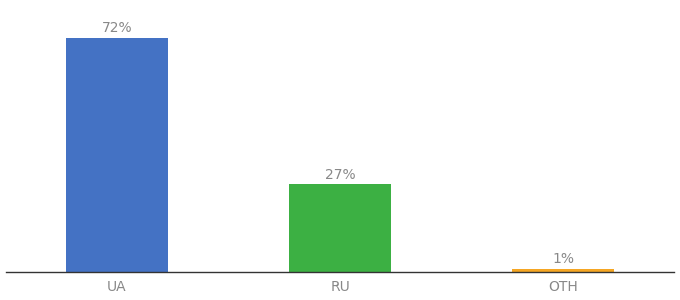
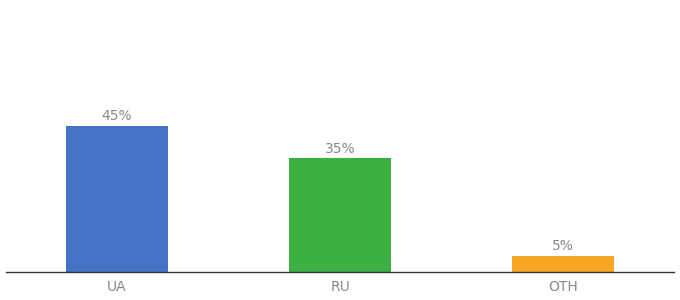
UA: 72% -> 45%
RU: 27% -> 35%
OTH: 1% -> 5%
